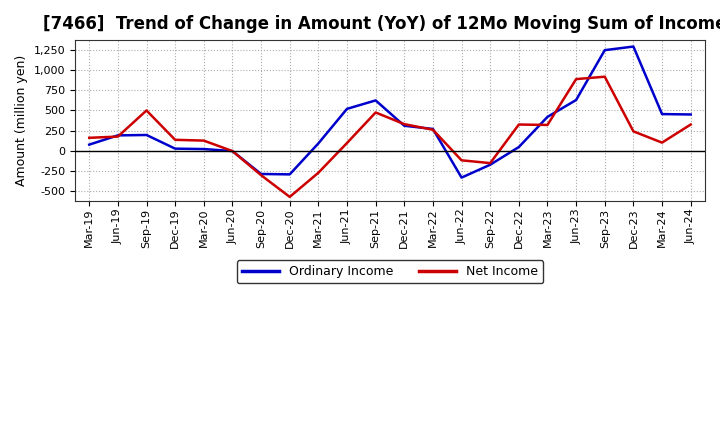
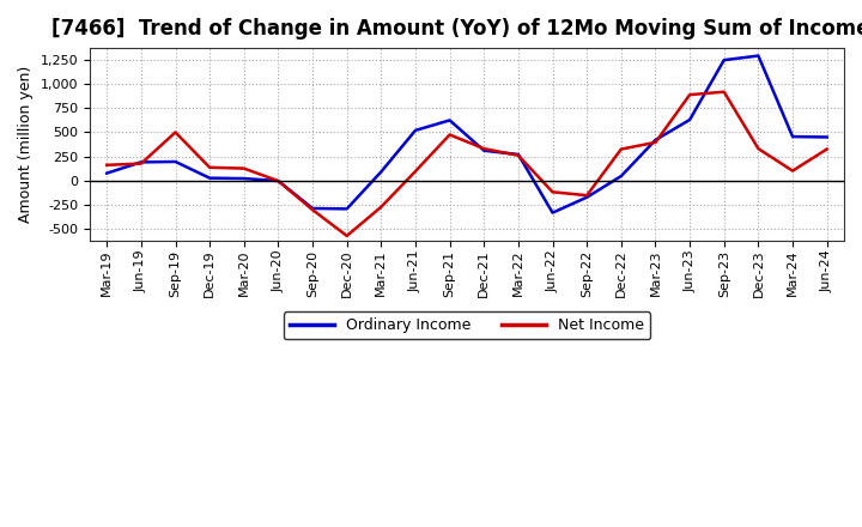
Net Income/Mar-23: 320 -> 400
Net Income/Dec-23: 240 -> 330
